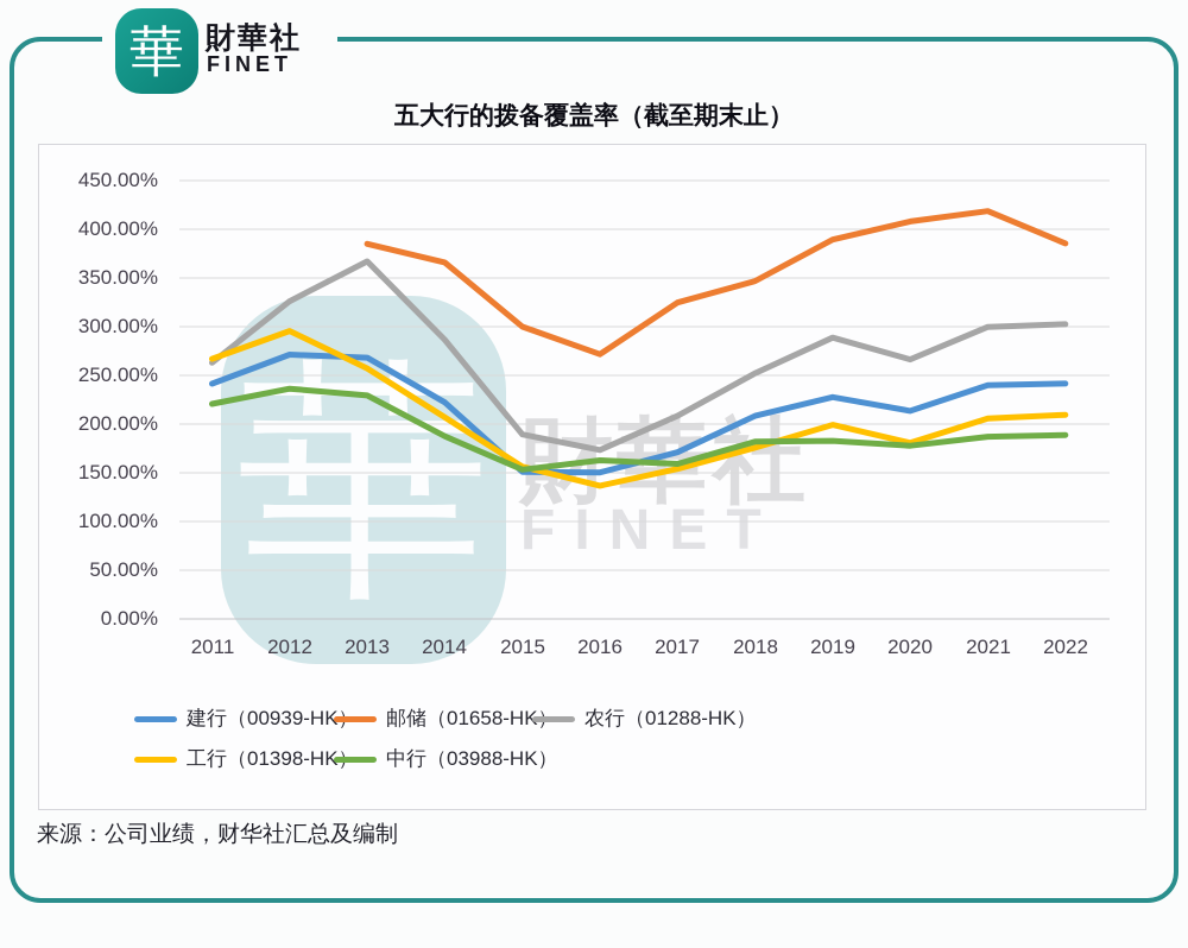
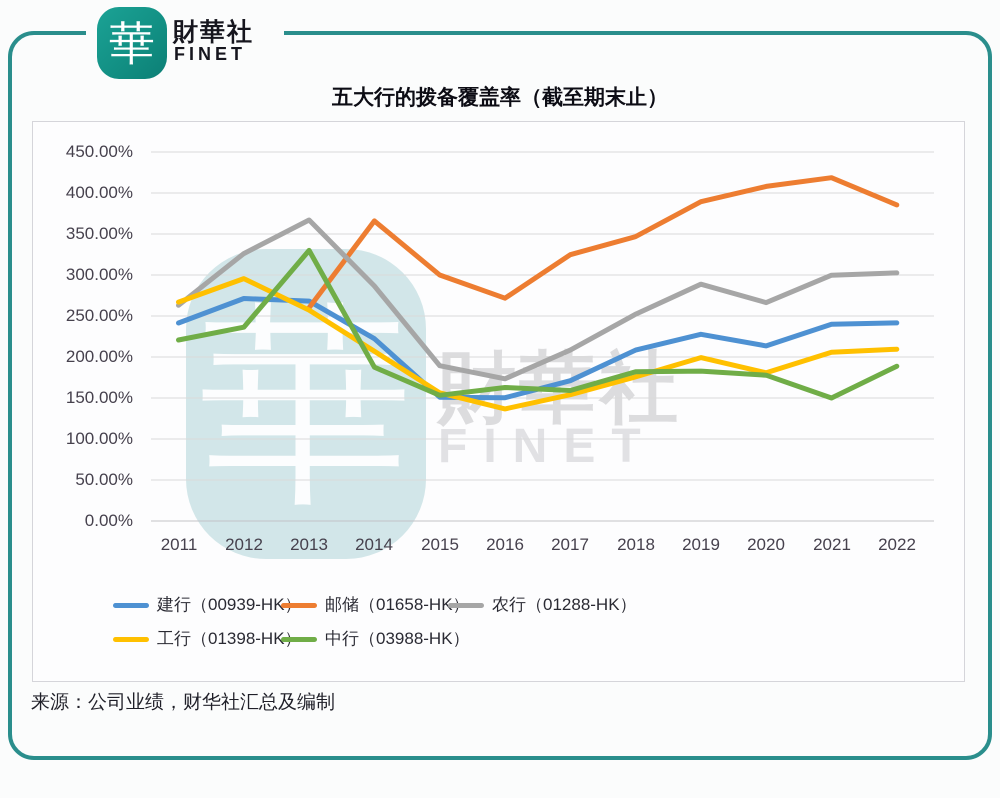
邮储（01658-HK）/2013: 380% -> 260%
中行（03988-HK）/2013: 230% -> 330%
中行（03988-HK）/2021: 190% -> 150%
